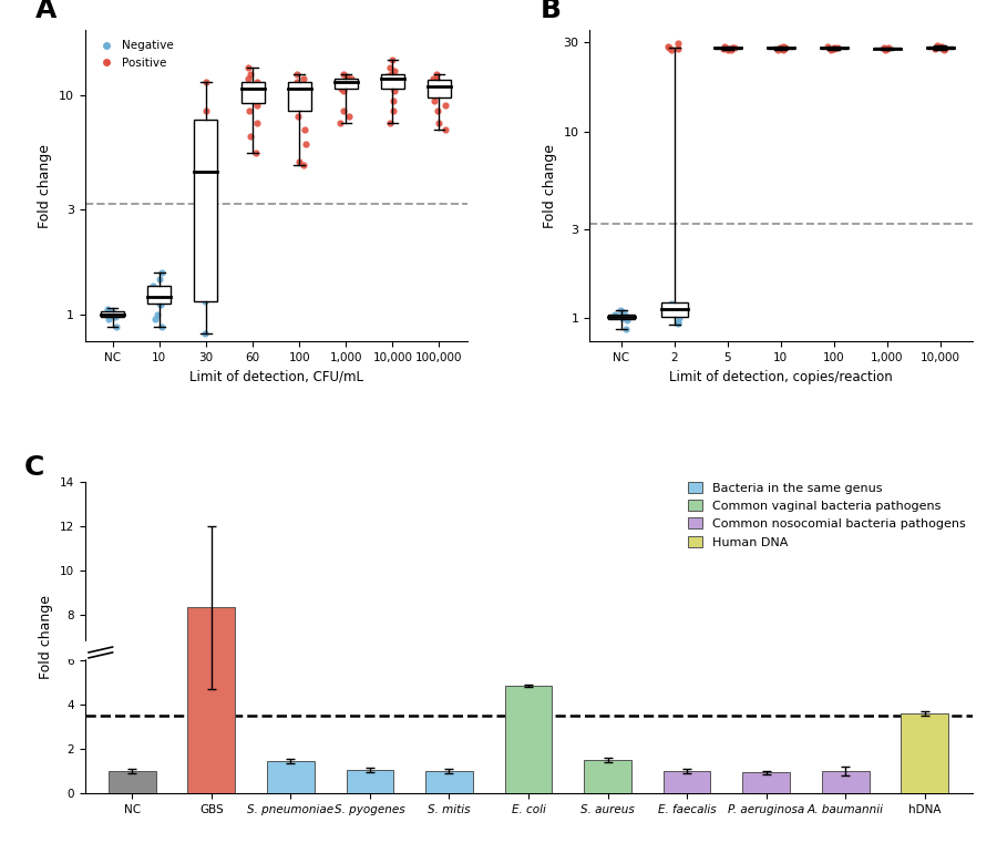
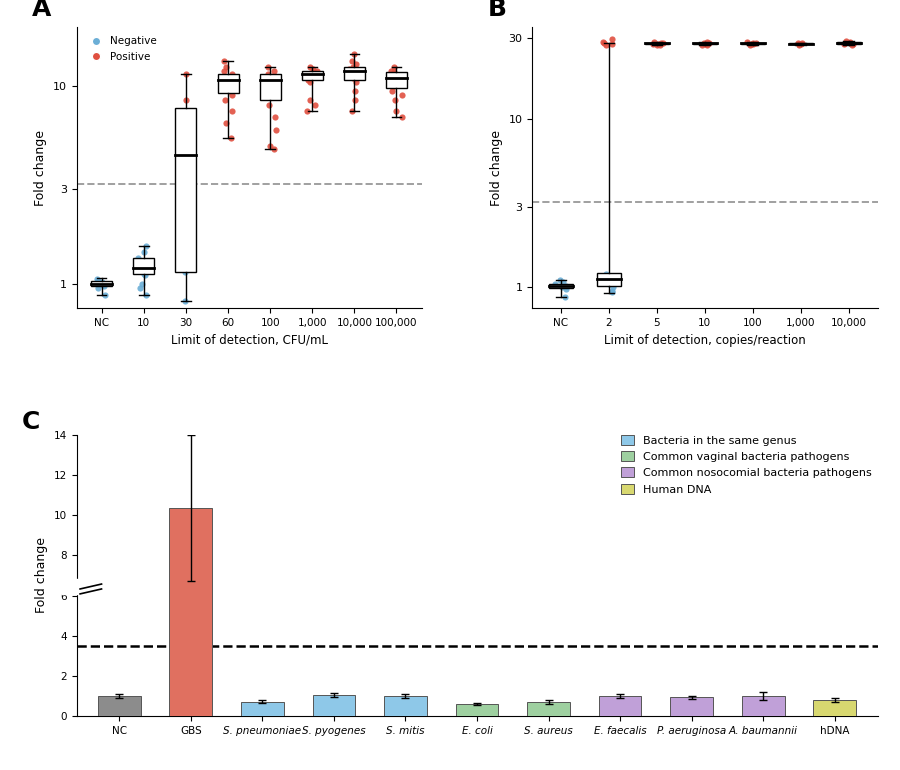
GBS: 8.35 -> 10.35
S. pneumoniae: 1.45 -> 0.72
E. coli: 4.85 -> 0.62
S. aureus: 1.50 -> 0.72
hDNA: 3.60 -> 0.80
